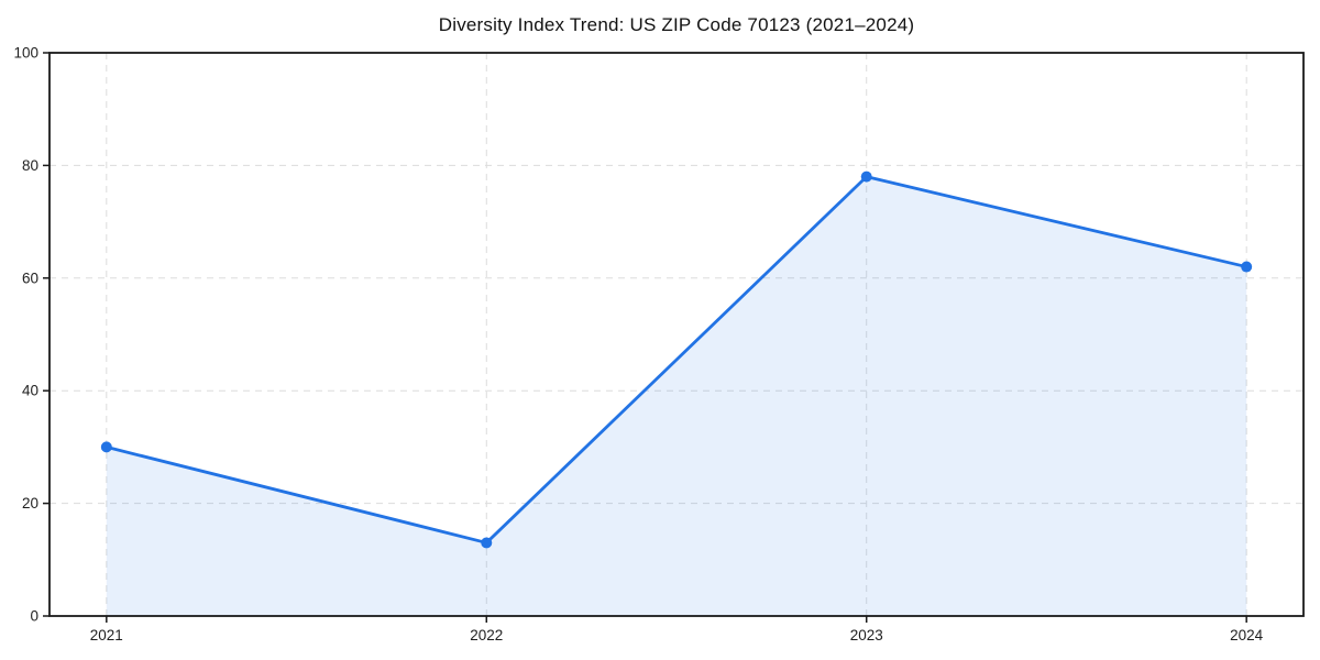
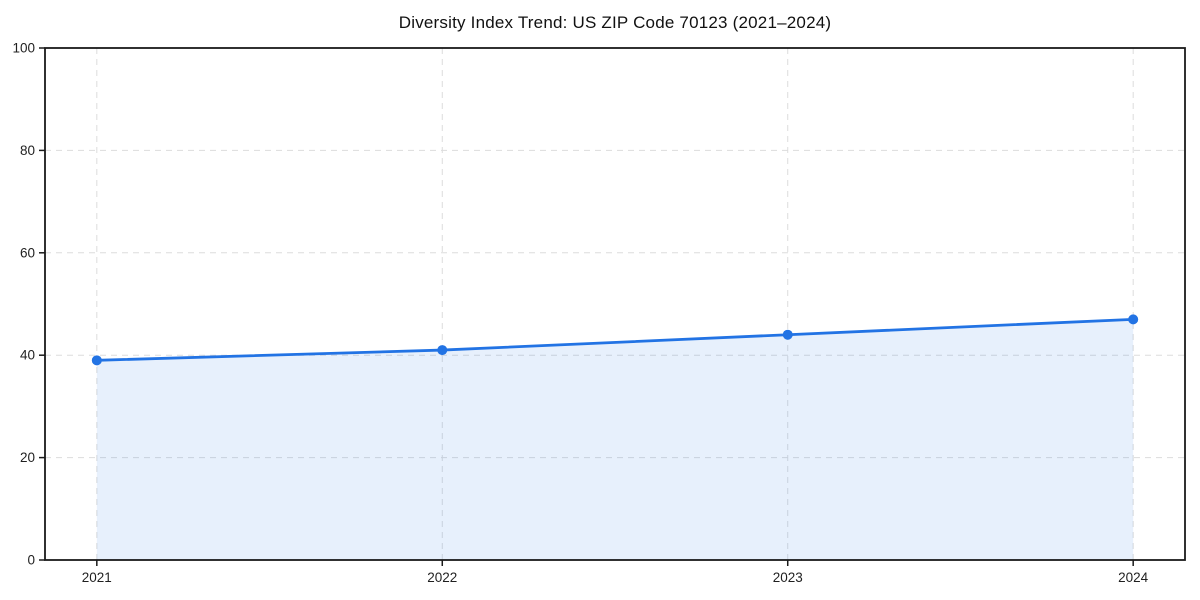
2021: 30 -> 39
2022: 13 -> 41
2023: 78 -> 44
2024: 62 -> 47
